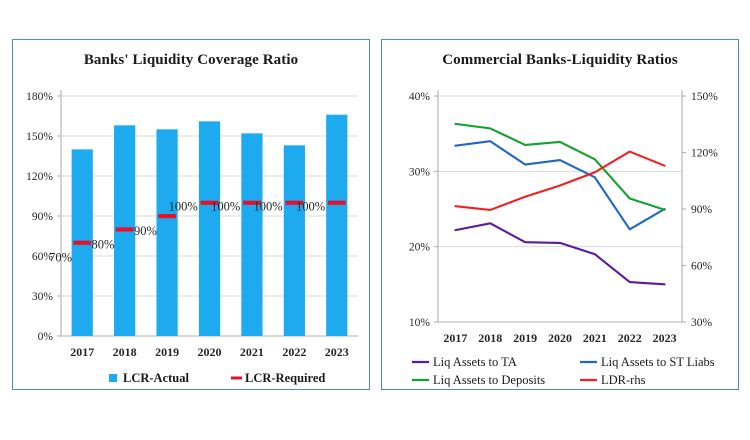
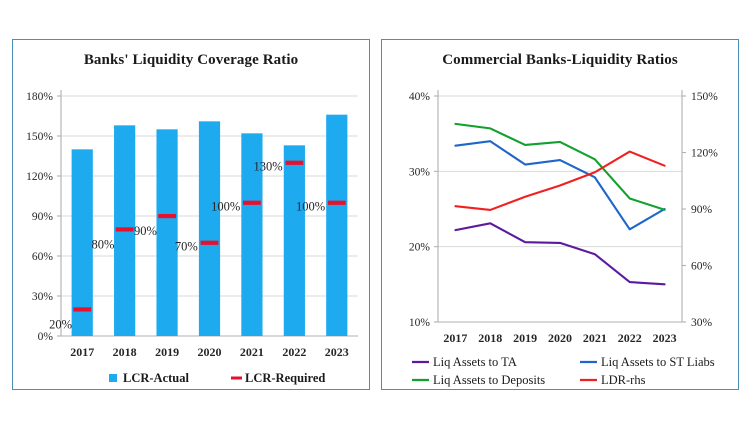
Banks' Liquidity Coverage Ratio/LCR-Required/2017: 70% -> 20%
Banks' Liquidity Coverage Ratio/LCR-Required/2020: 100% -> 70%
Banks' Liquidity Coverage Ratio/LCR-Required/2022: 100% -> 130%
